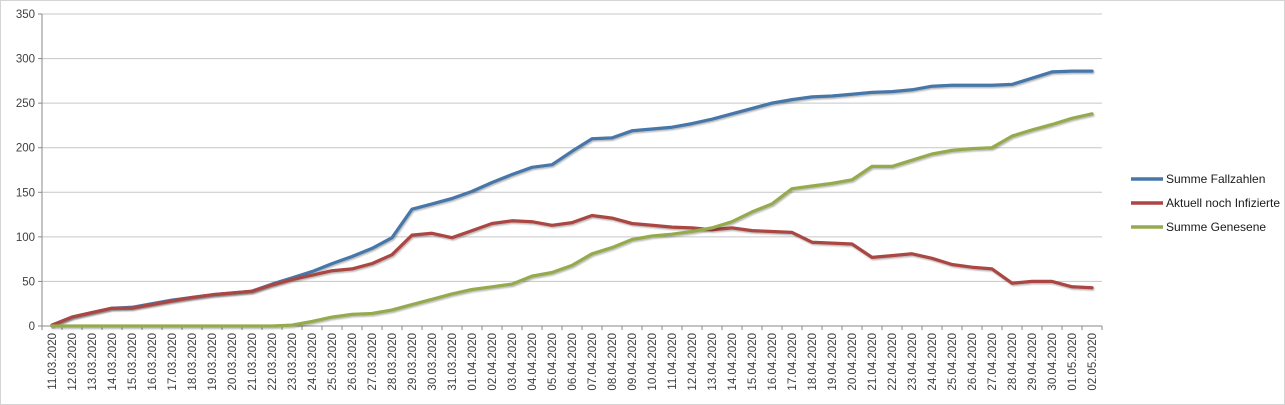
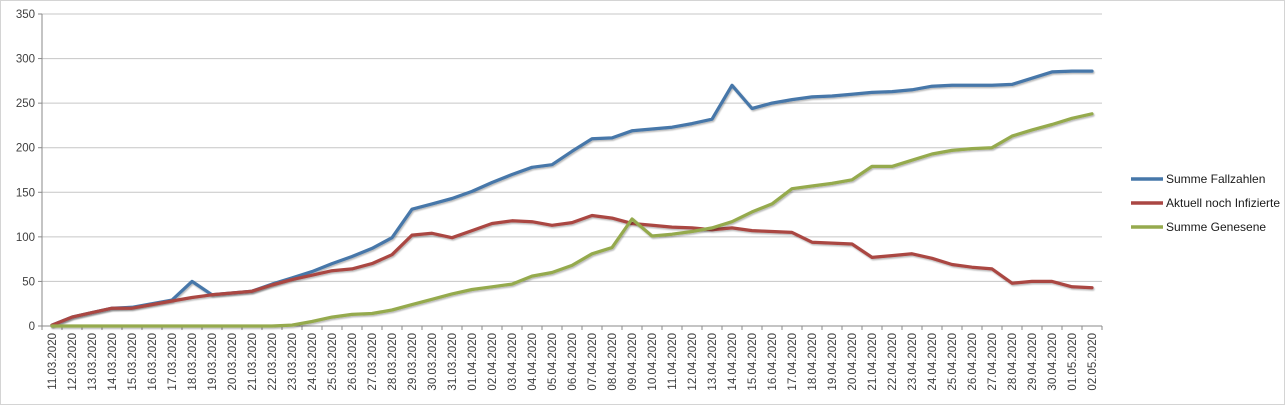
Summe Fallzahlen/18.03.2020: 30 -> 50
Summe Genesene/09.04.2020: 100 -> 120
Summe Fallzahlen/14.04.2020: 240 -> 270
